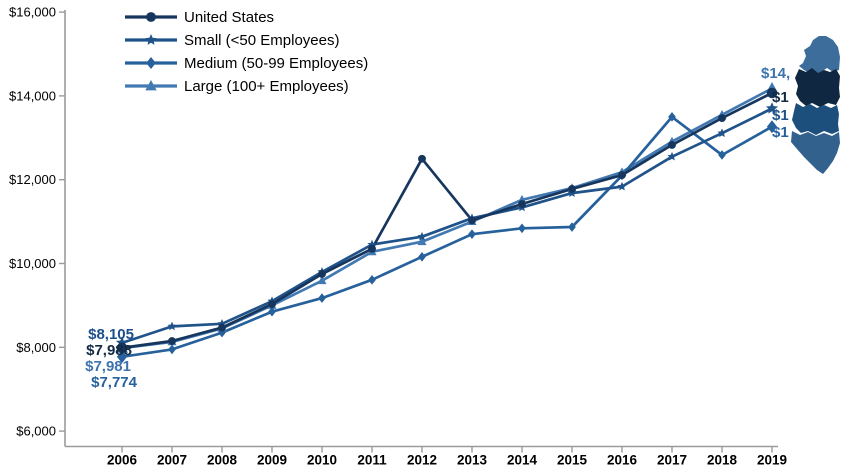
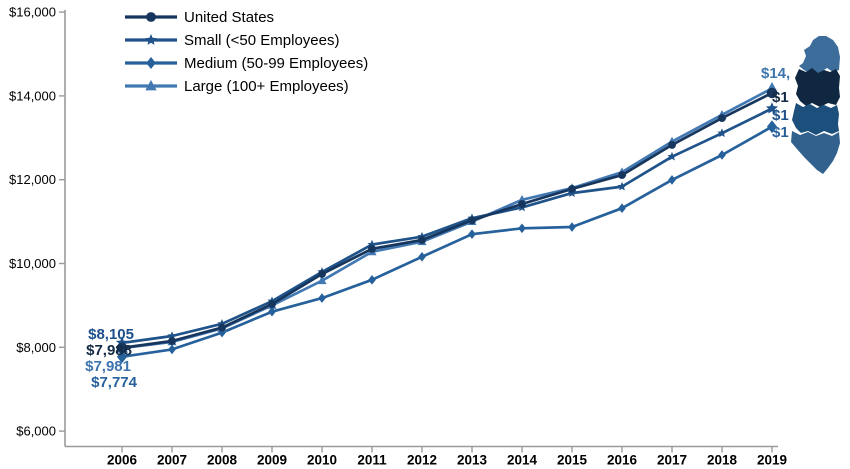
Small (<50 Employees)/2007: $8500 -> $8300
United States/2012: $12500 -> $10600
Medium (50-99 Employees)/2016: $12100 -> $11300
Medium (50-99 Employees)/2017: $13500 -> $12000
